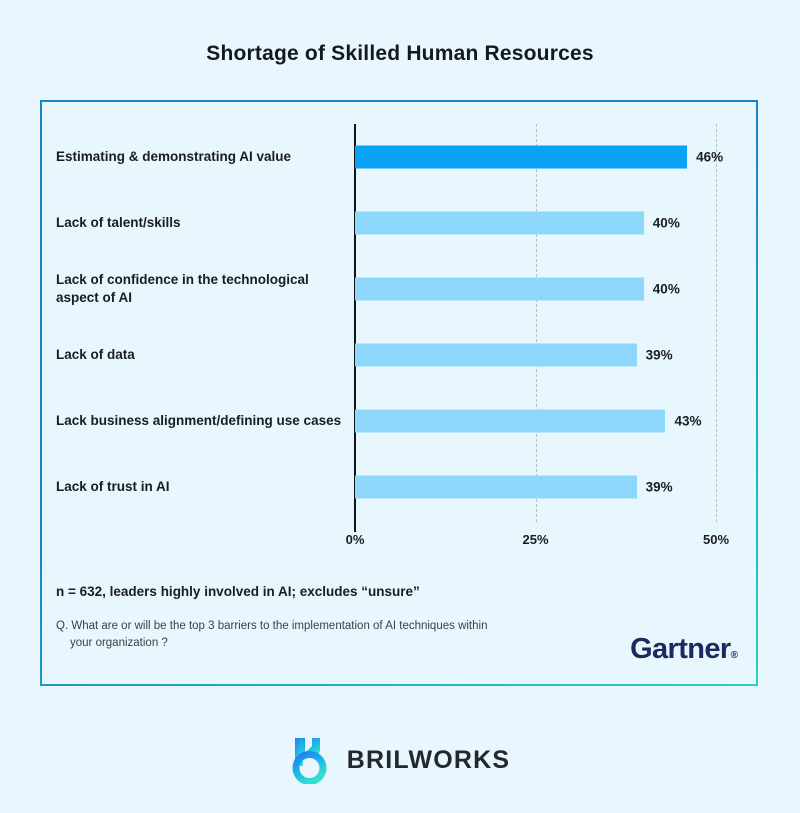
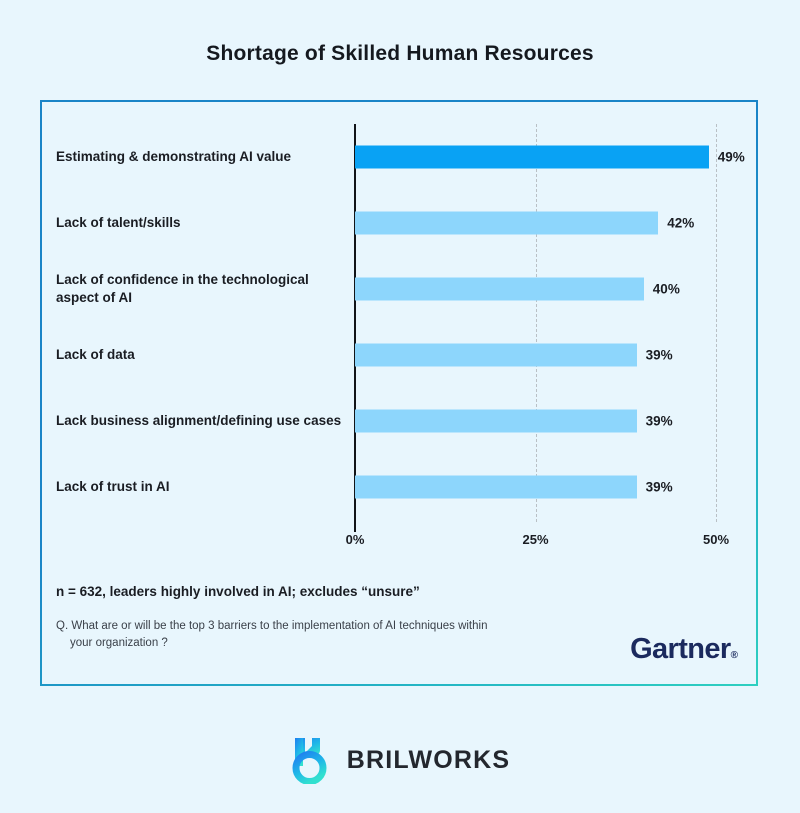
Estimating & demonstrating AI value: 46% -> 49%
Lack of talent/skills: 40% -> 42%
Lack business alignment/defining use cases: 43% -> 39%
